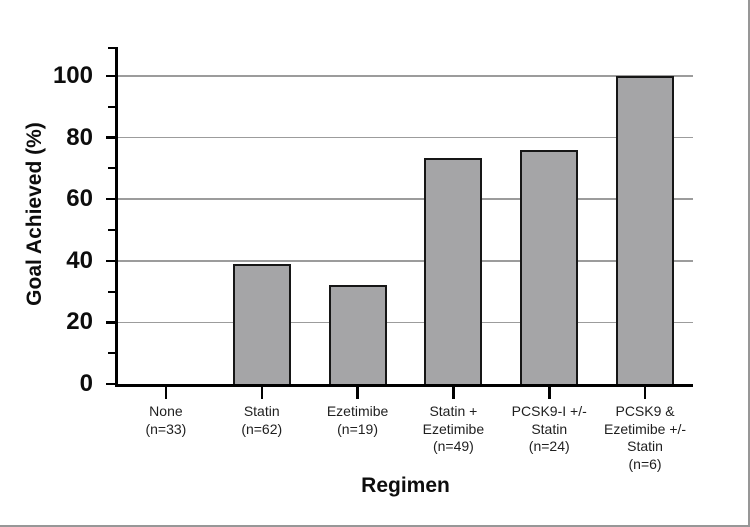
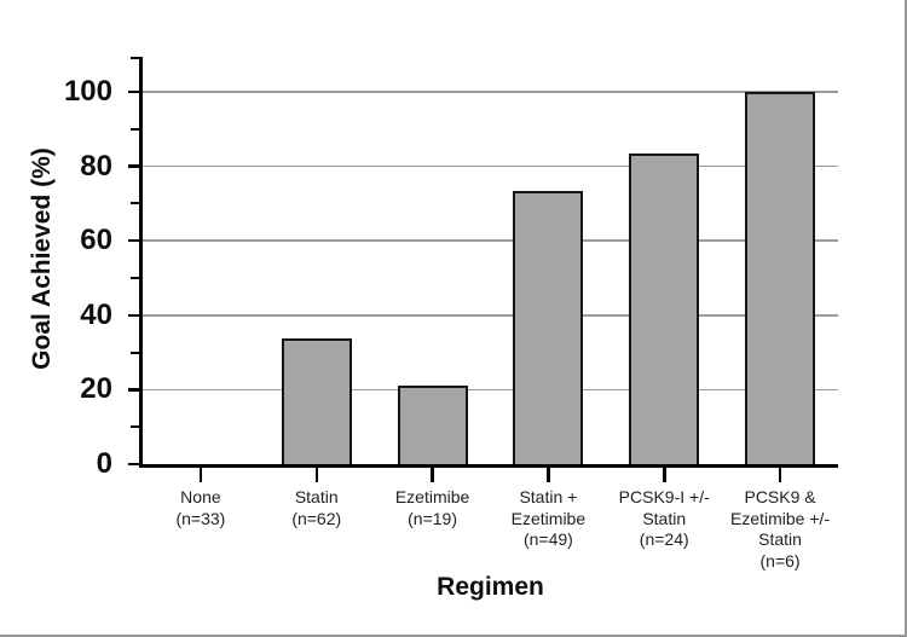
Statin (n=62): 39 -> 34
Ezetimibe (n=19): 32 -> 21
PCSK9-I +/- Statin (n=24): 76 -> 83
